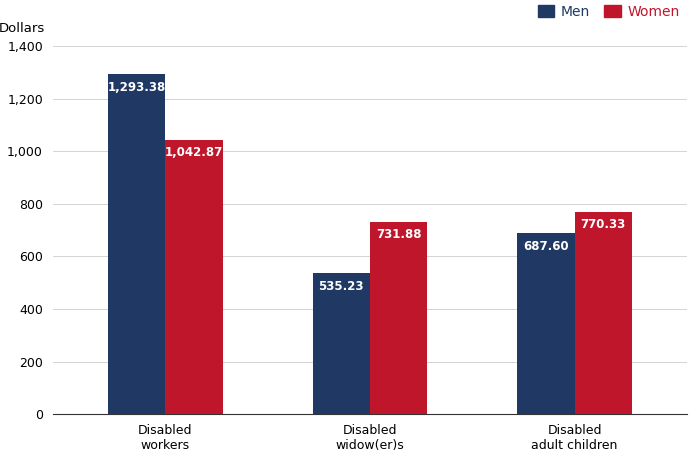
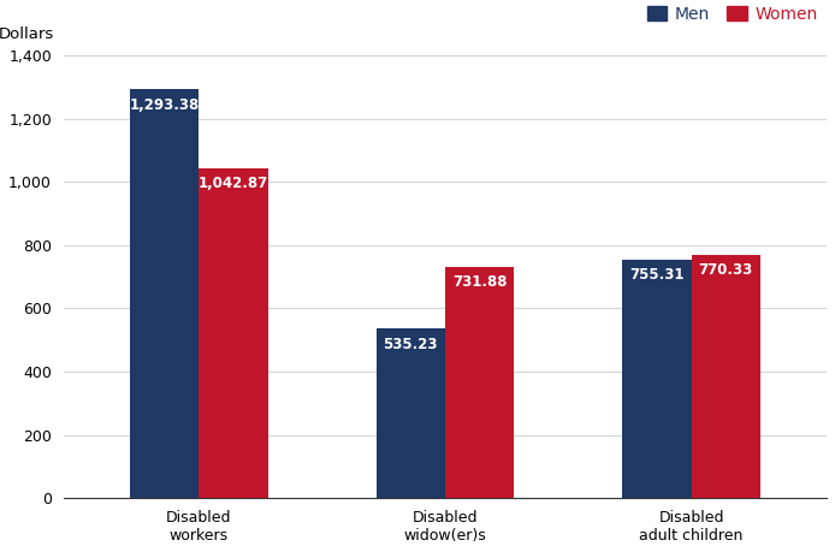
Men/Disabled adult children: 687.60 -> 755.31
